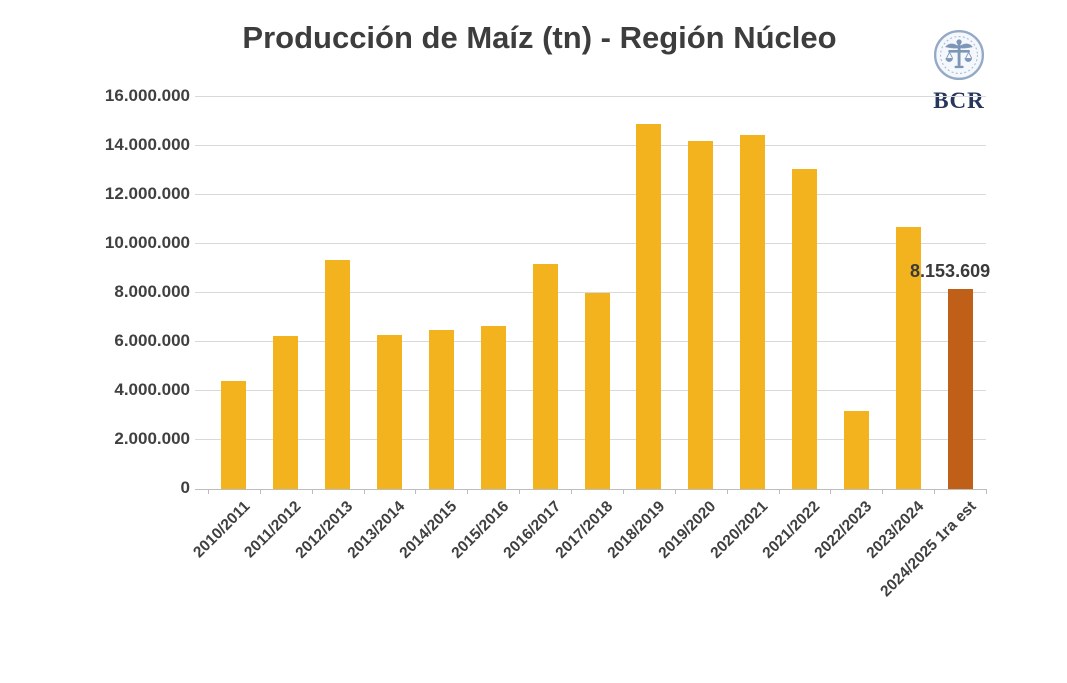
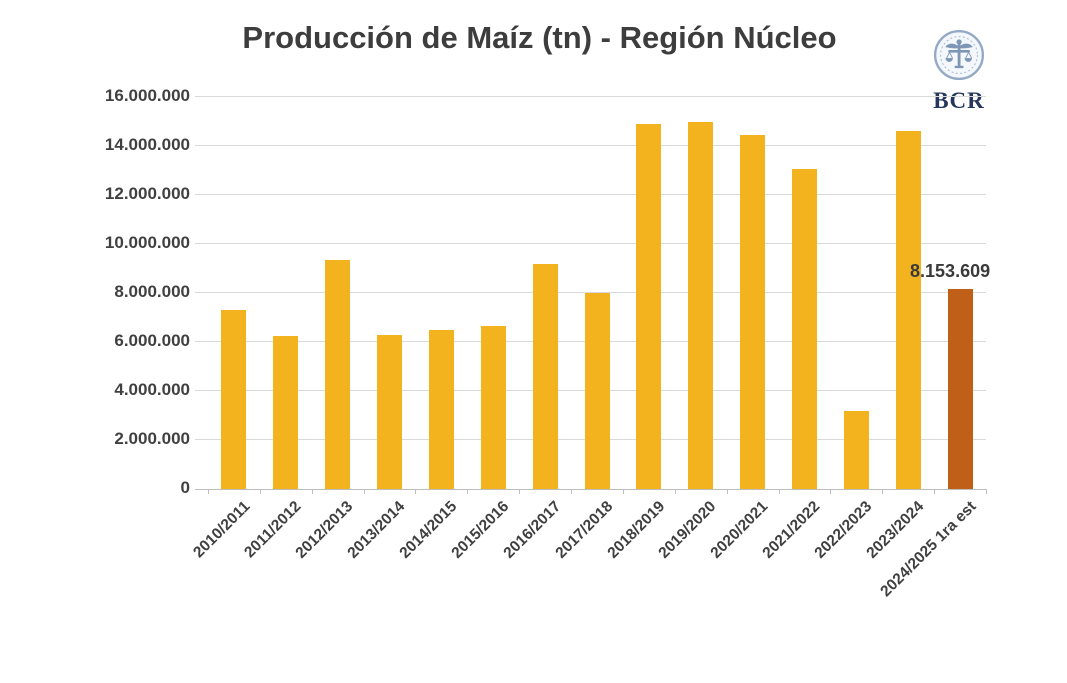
2010/2011: 4400000 -> 7300000
2019/2020: 14200000 -> 15000000
2023/2024: 10700000 -> 14600000
